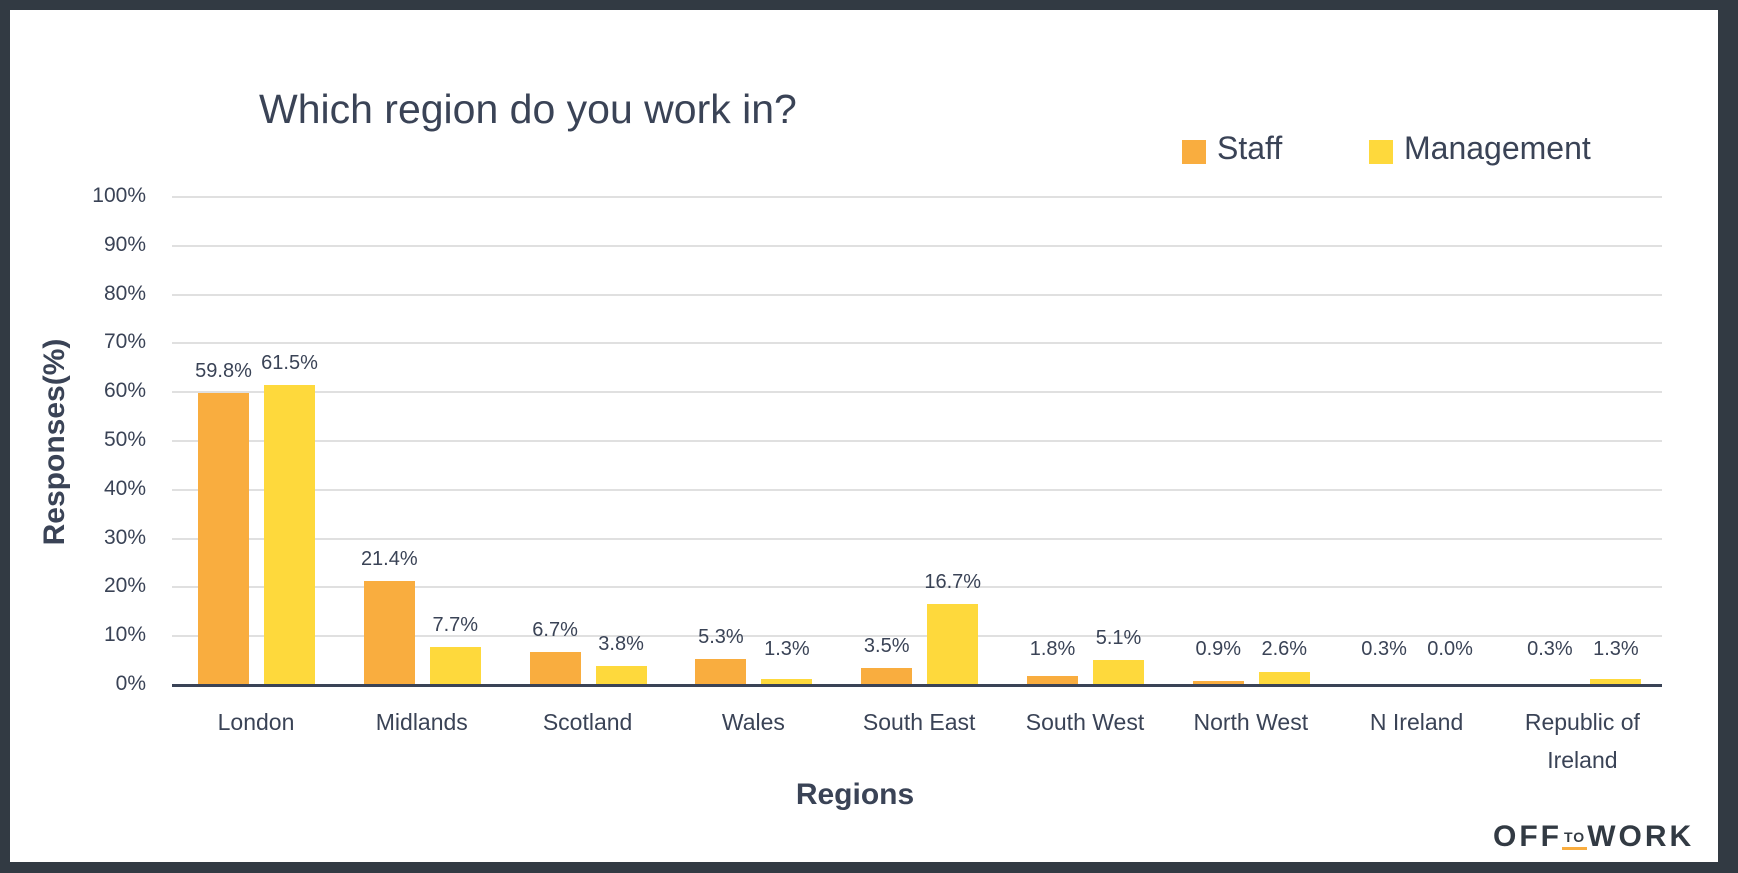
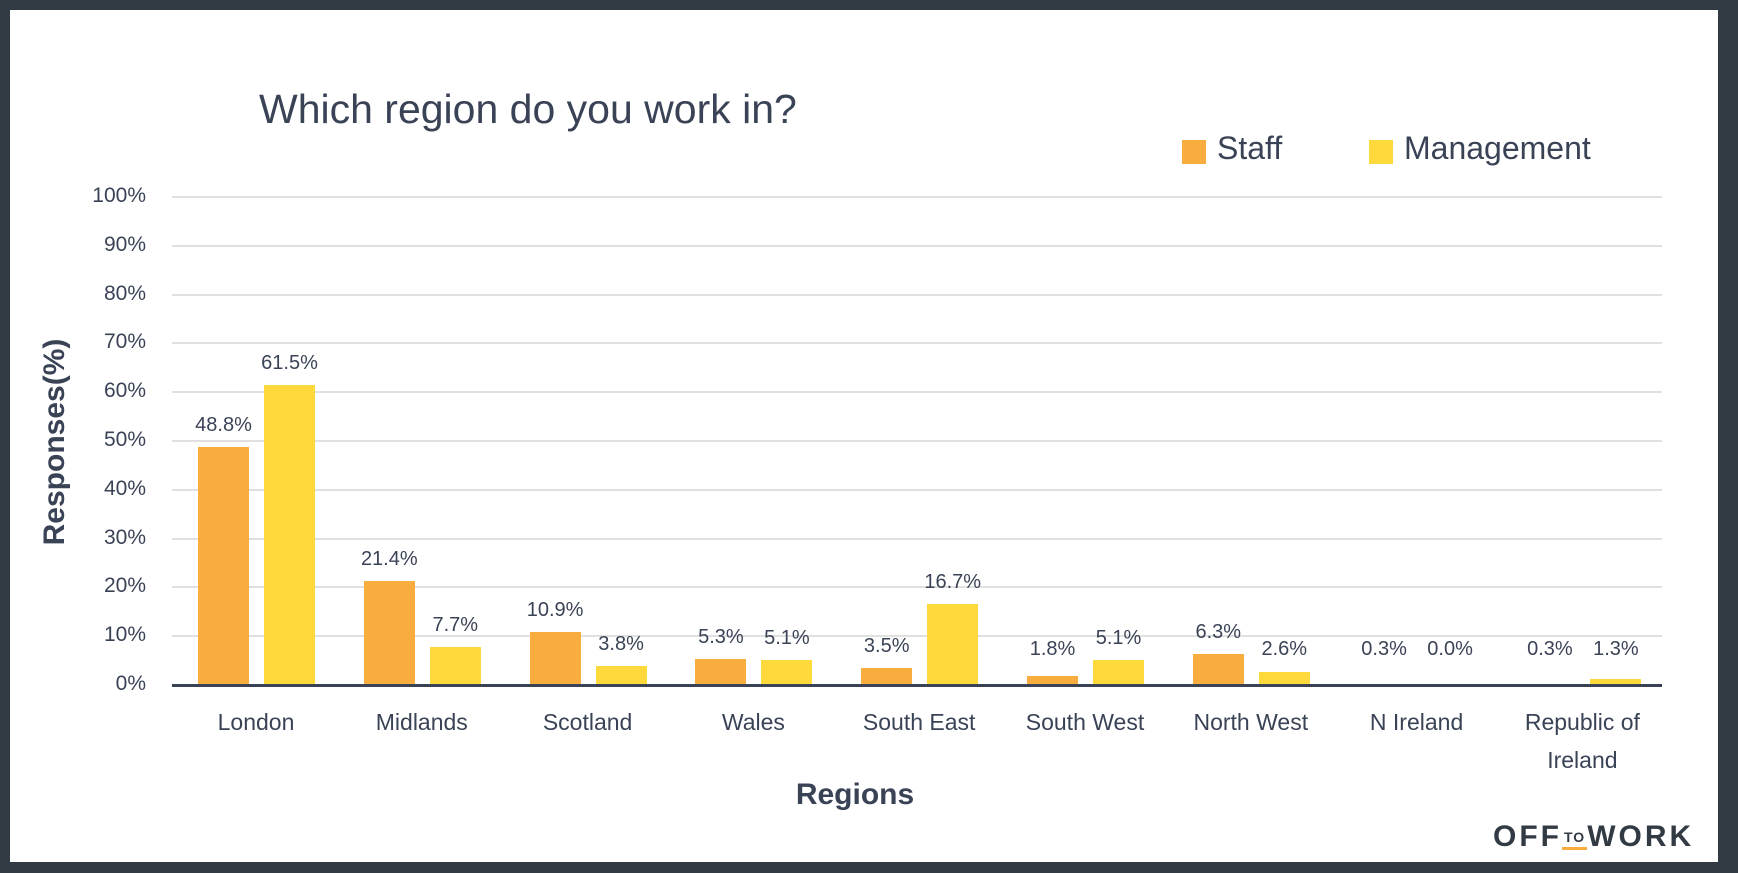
Staff/London: 59.8% -> 48.8%
Staff/Scotland: 6.7% -> 10.9%
Management/Wales: 1.3% -> 5.1%
Staff/North West: 0.9% -> 6.3%
